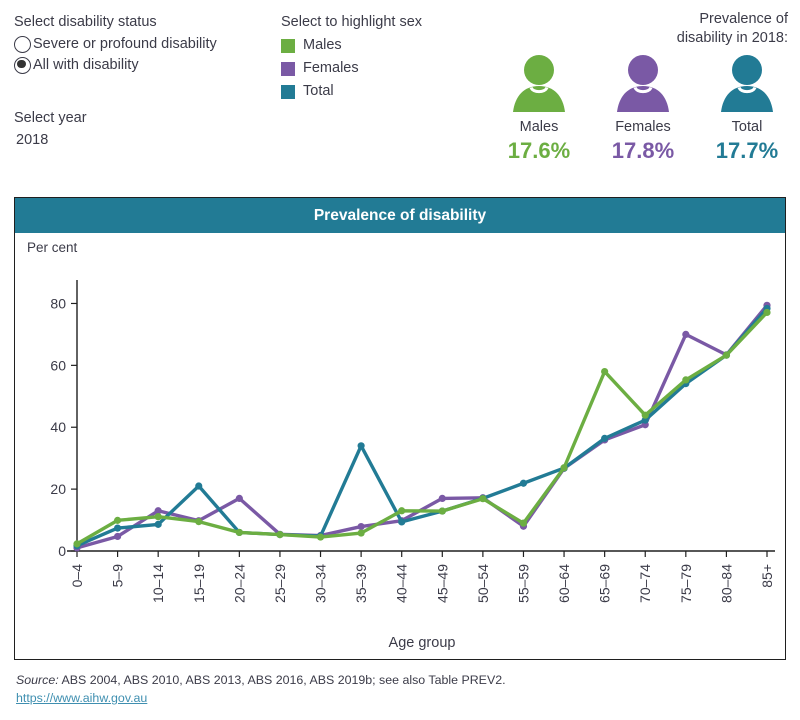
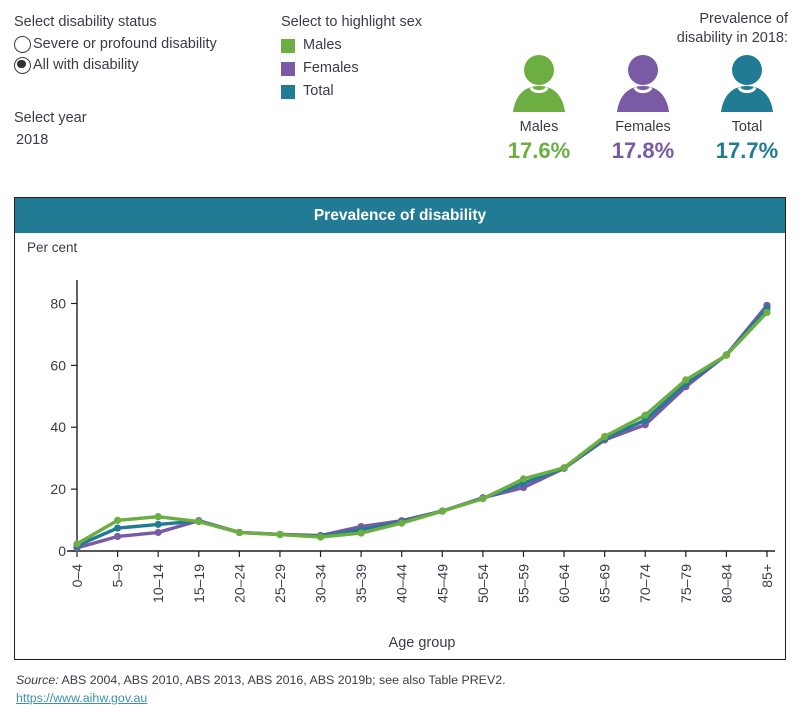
Females/10–14: 13 -> 6
Total/15–19: 21 -> 10
Females/20–24: 17 -> 6
Total/35–39: 34 -> 7
Males/40–44: 13 -> 9
Females/45–49: 17 -> 13
Males/55–59: 9 -> 23
Females/55–59: 8 -> 20
Males/65–69: 58 -> 37
Females/75–79: 70 -> 53
